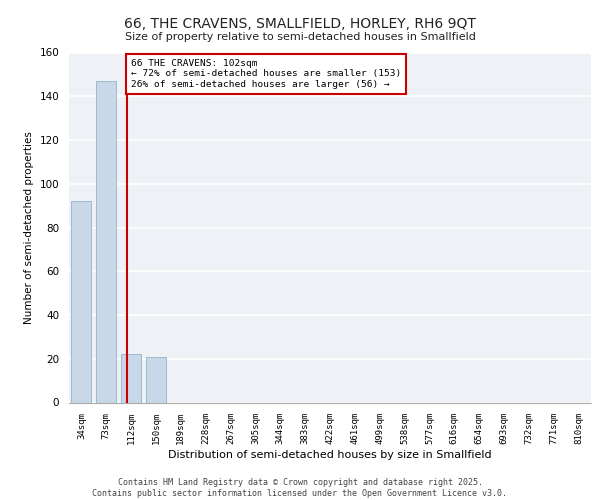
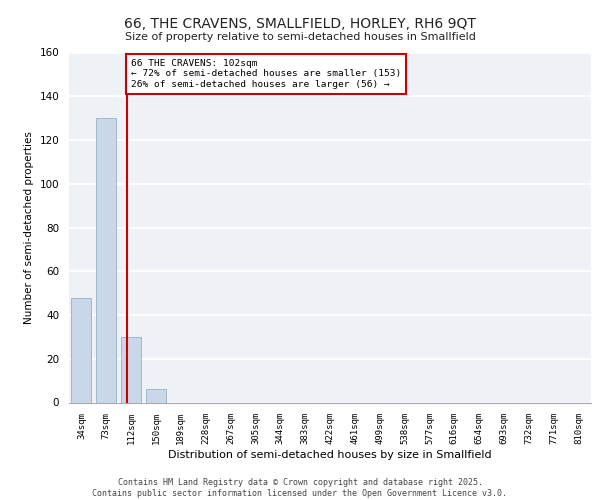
34sqm: 92 -> 48
73sqm: 147 -> 130
112sqm: 22 -> 30
150sqm: 21 -> 6
